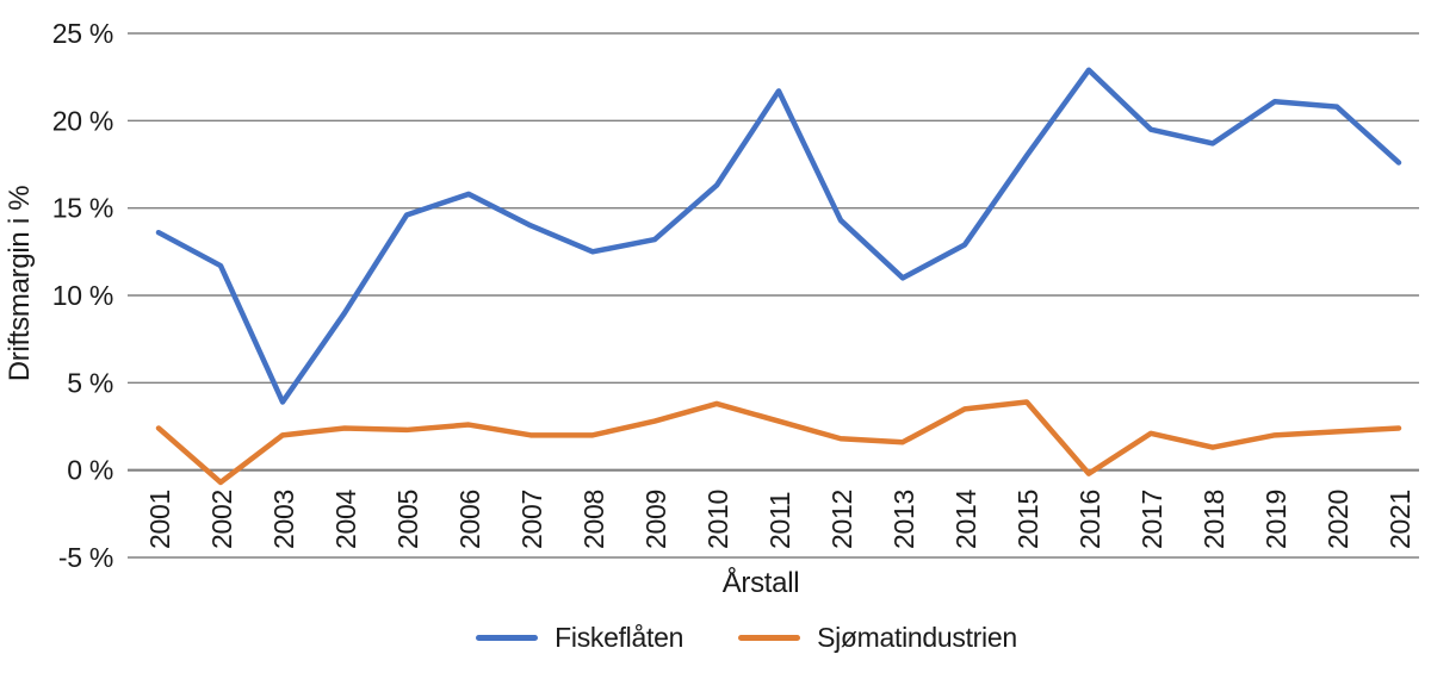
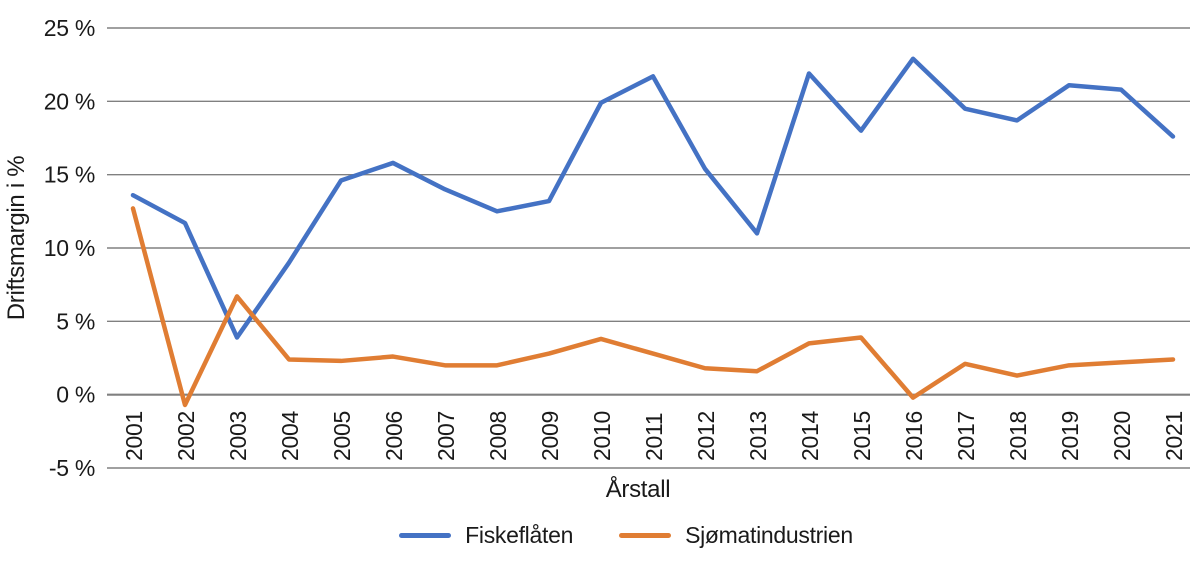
Sjømatindustrien/2001: 2.4% -> 12.7%
Sjømatindustrien/2003: 2.0% -> 6.7%
Fiskeflåten/2010: 16.3% -> 19.9%
Fiskeflåten/2012: 14.3% -> 15.4%
Fiskeflåten/2014: 12.9% -> 21.9%
